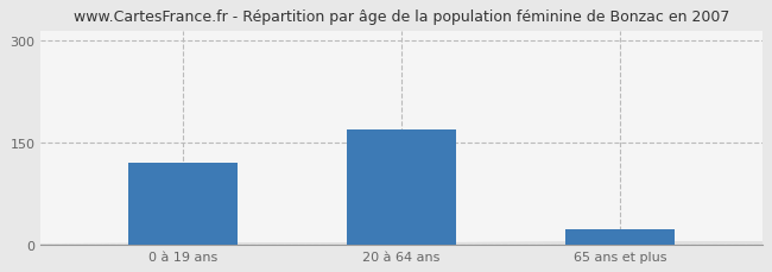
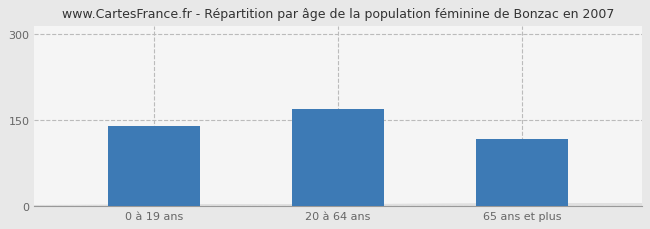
0 à 19 ans: 120 -> 140
65 ans et plus: 22 -> 116
